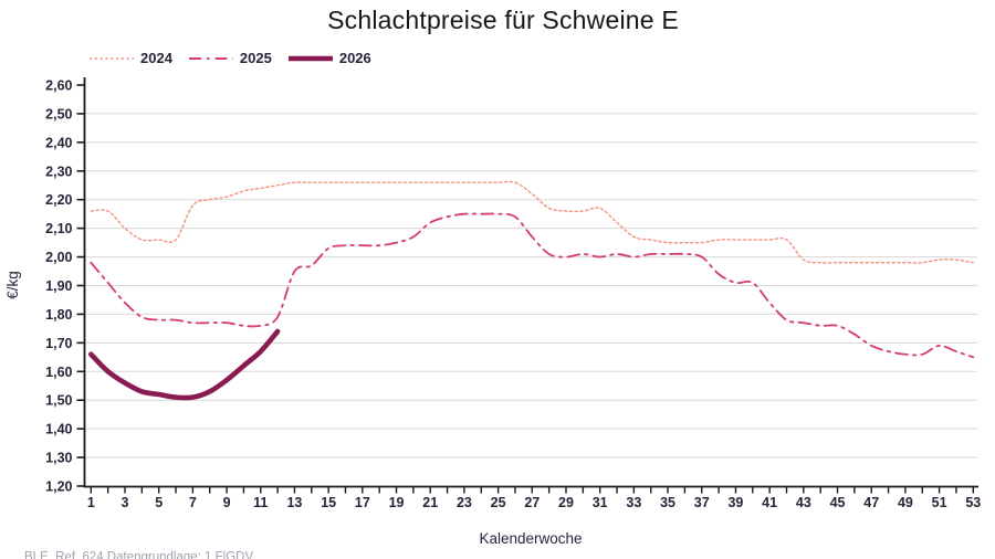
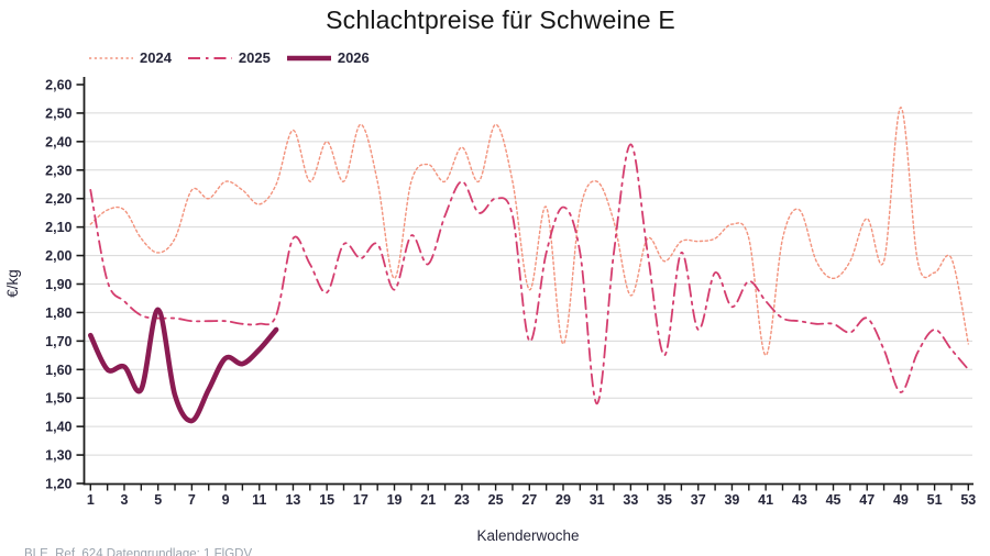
2024/1: 2,16 -> 2,11
2025/1: 1,98 -> 2,23
2026/1: 1,66 -> 1,72
2024/3: 2,10 -> 2,16
2026/3: 1,56 -> 1,61
2024/5: 2,06 -> 2,01
2026/5: 1,52 -> 1,81
2024/7: 2,18 -> 2,23
2026/7: 1,51 -> 1,42
2024/9: 2,21 -> 2,26
2026/9: 1,57 -> 1,64
2024/11: 2,24 -> 2,18
2024/13: 2,26 -> 2,44
2025/13: 1,95 -> 2,06
2024/15: 2,26 -> 2,40
2025/15: 2,03 -> 1,87
2024/17: 2,26 -> 2,46
2025/17: 2,04 -> 1,99
2024/19: 2,26 -> 1,92
2025/19: 2,05 -> 1,88
2024/21: 2,26 -> 2,32
2025/21: 2,12 -> 1,97
2024/23: 2,26 -> 2,38
2025/23: 2,15 -> 2,26
2024/25: 2,26 -> 2,46
2025/25: 2,15 -> 2,20
2024/27: 2,22 -> 1,88
2025/27: 2,07 -> 1,70
2024/29: 2,16 -> 1,69
2025/29: 2,00 -> 2,17
2024/31: 2,17 -> 2,26
2025/31: 2,00 -> 1,48
2024/33: 2,07 -> 1,86
2025/33: 2,00 -> 2,39
2024/35: 2,05 -> 1,98
2025/35: 2,01 -> 1,65
2025/37: 2,00 -> 1,74
2024/39: 2,06 -> 2,11
2025/39: 1,91 -> 1,82
2024/41: 2,06 -> 1,65
2024/43: 1,99 -> 2,16
2024/45: 1,98 -> 1,92
2024/47: 1,98 -> 2,13
2025/47: 1,69 -> 1,78
2024/49: 1,98 -> 2,52
2025/49: 1,66 -> 1,52
2024/51: 1,99 -> 1,94
2025/51: 1,69 -> 1,74
2024/53: 1,98 -> 1,69
2025/53: 1,65 -> 1,60
